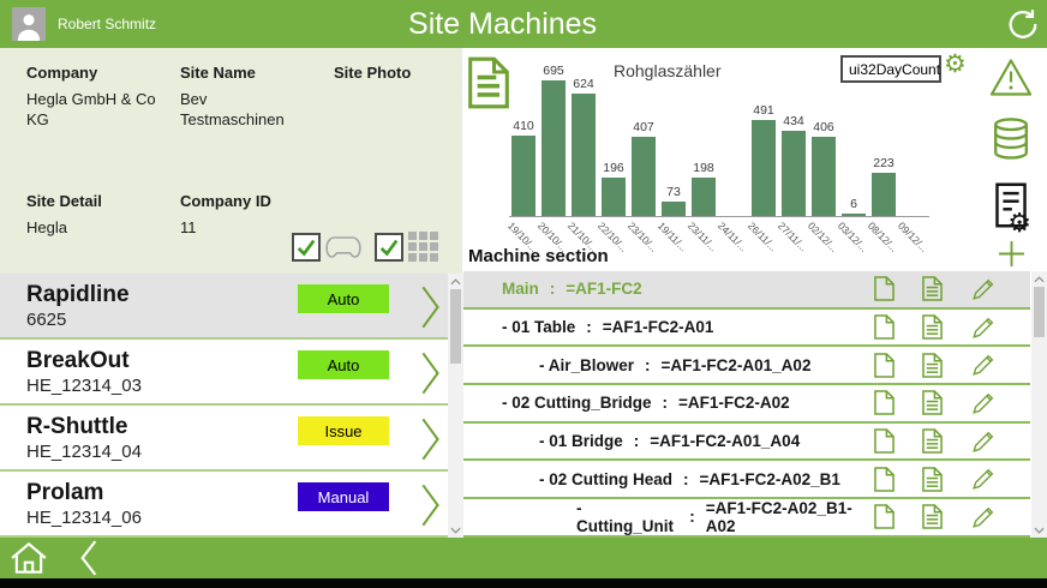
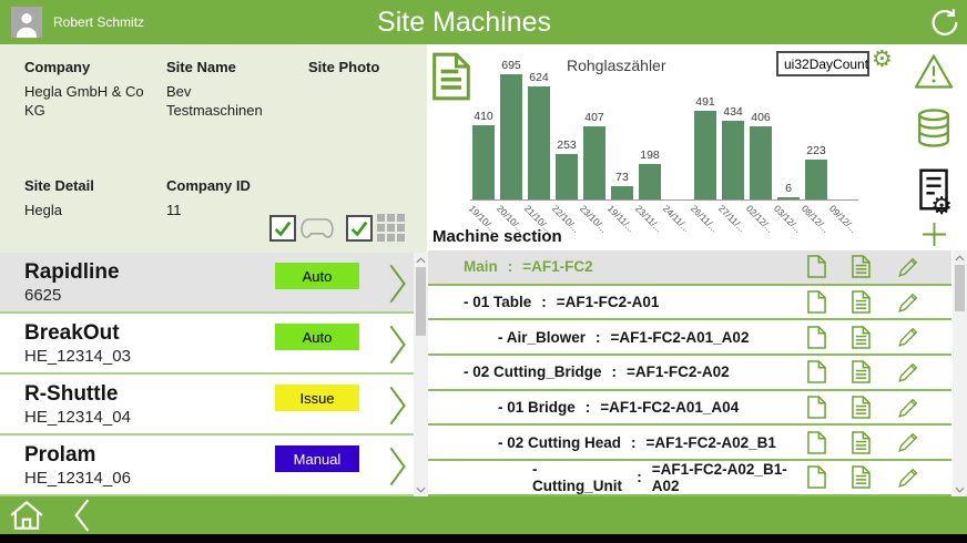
22/10/...: 196 -> 253
